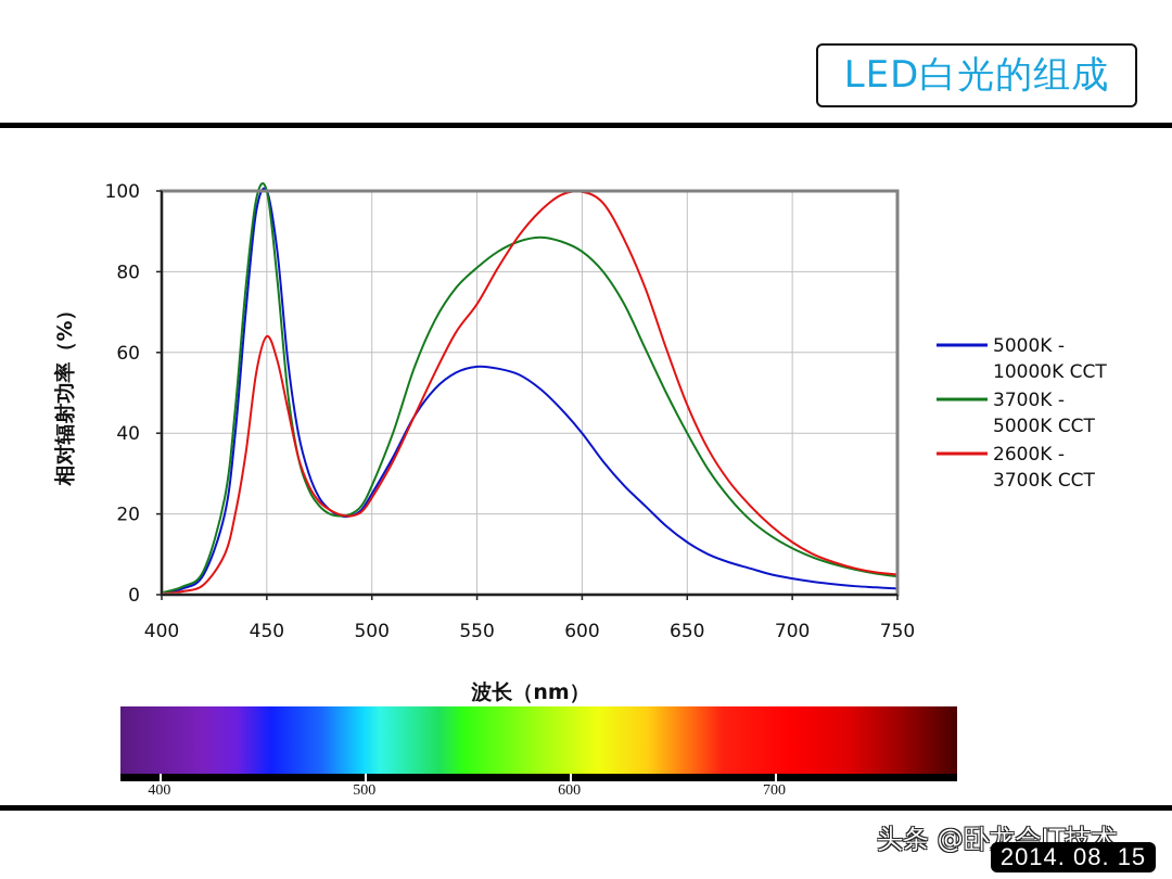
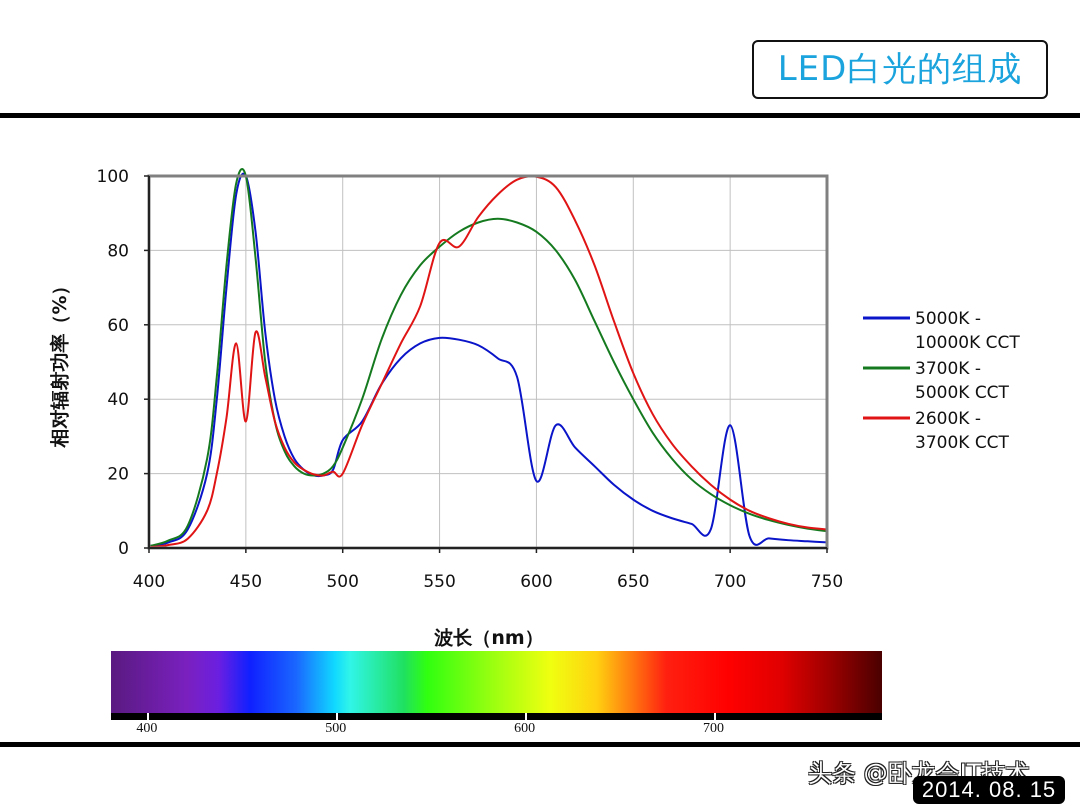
2600K - 3700K CCT/450: 64 -> 34
5000K - 10000K CCT/500: 25 -> 29
2600K - 3700K CCT/500: 24 -> 20
2600K - 3700K CCT/550: 72 -> 82
5000K - 10000K CCT/600: 40 -> 18
5000K - 10000K CCT/700: 4 -> 33
